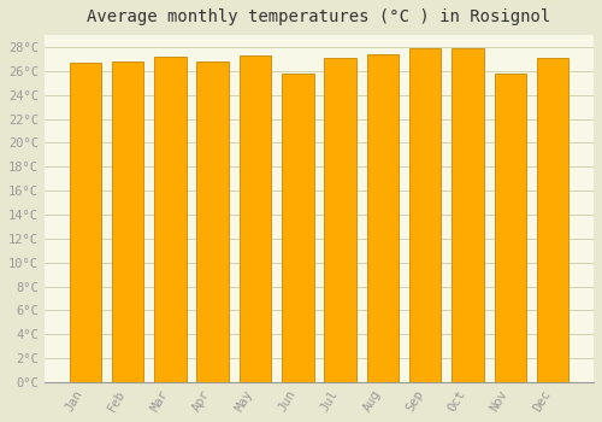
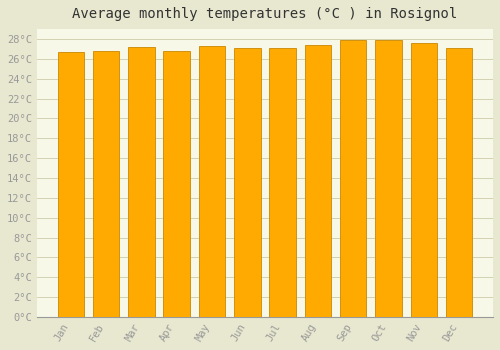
Jun: 25.8°C -> 27.1°C
Nov: 25.8°C -> 27.6°C
